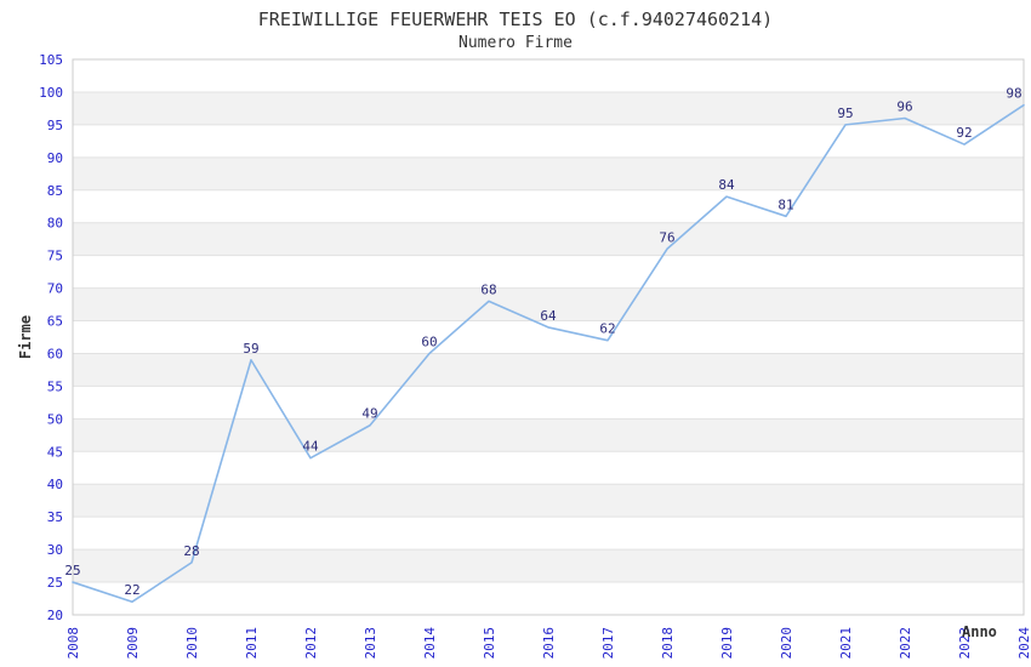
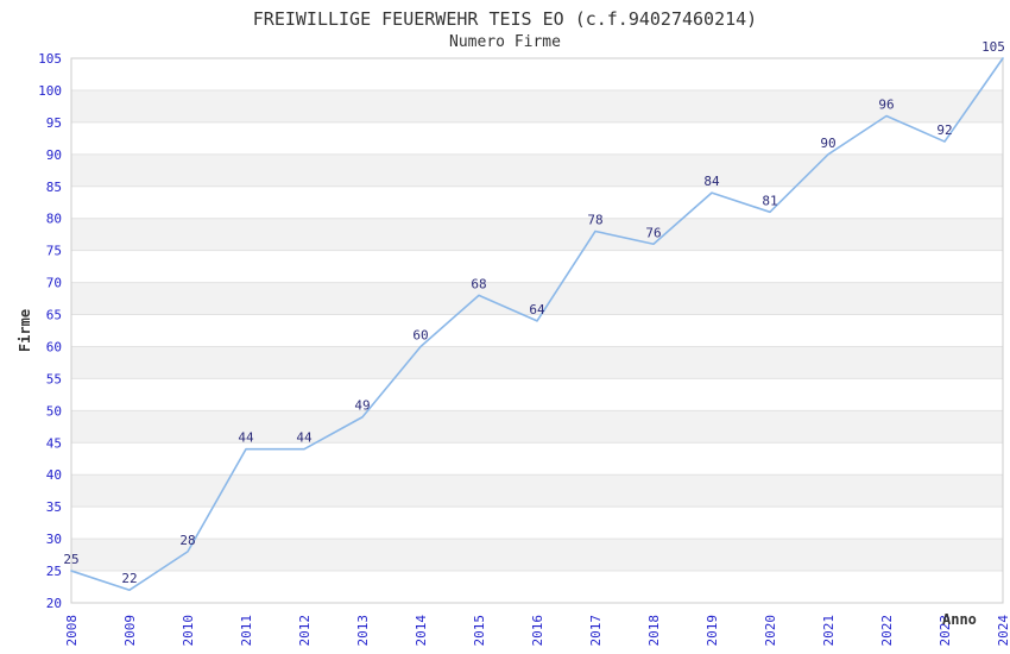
2011: 59 -> 44
2017: 62 -> 78
2021: 95 -> 90
2024: 98 -> 105
